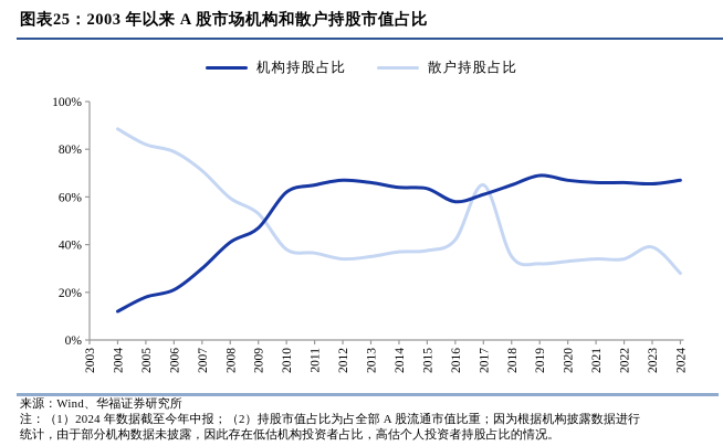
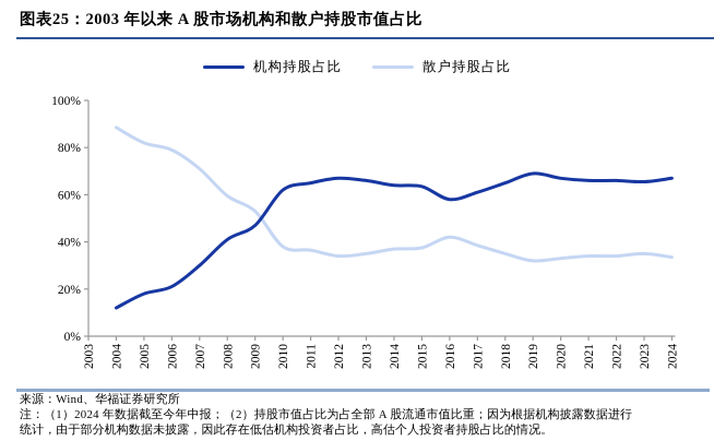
散户持股占比/2017: 65% -> 38%
散户持股占比/2023: 39% -> 35%
散户持股占比/2024: 28% -> 34%
